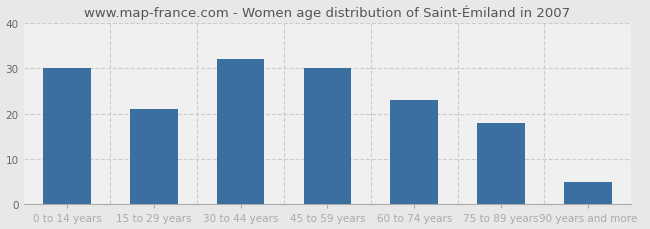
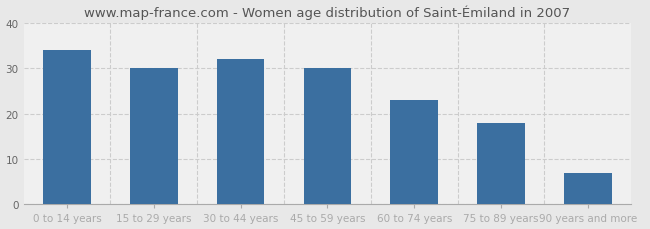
0 to 14 years: 30 -> 34
15 to 29 years: 21 -> 30
90 years and more: 5 -> 7
